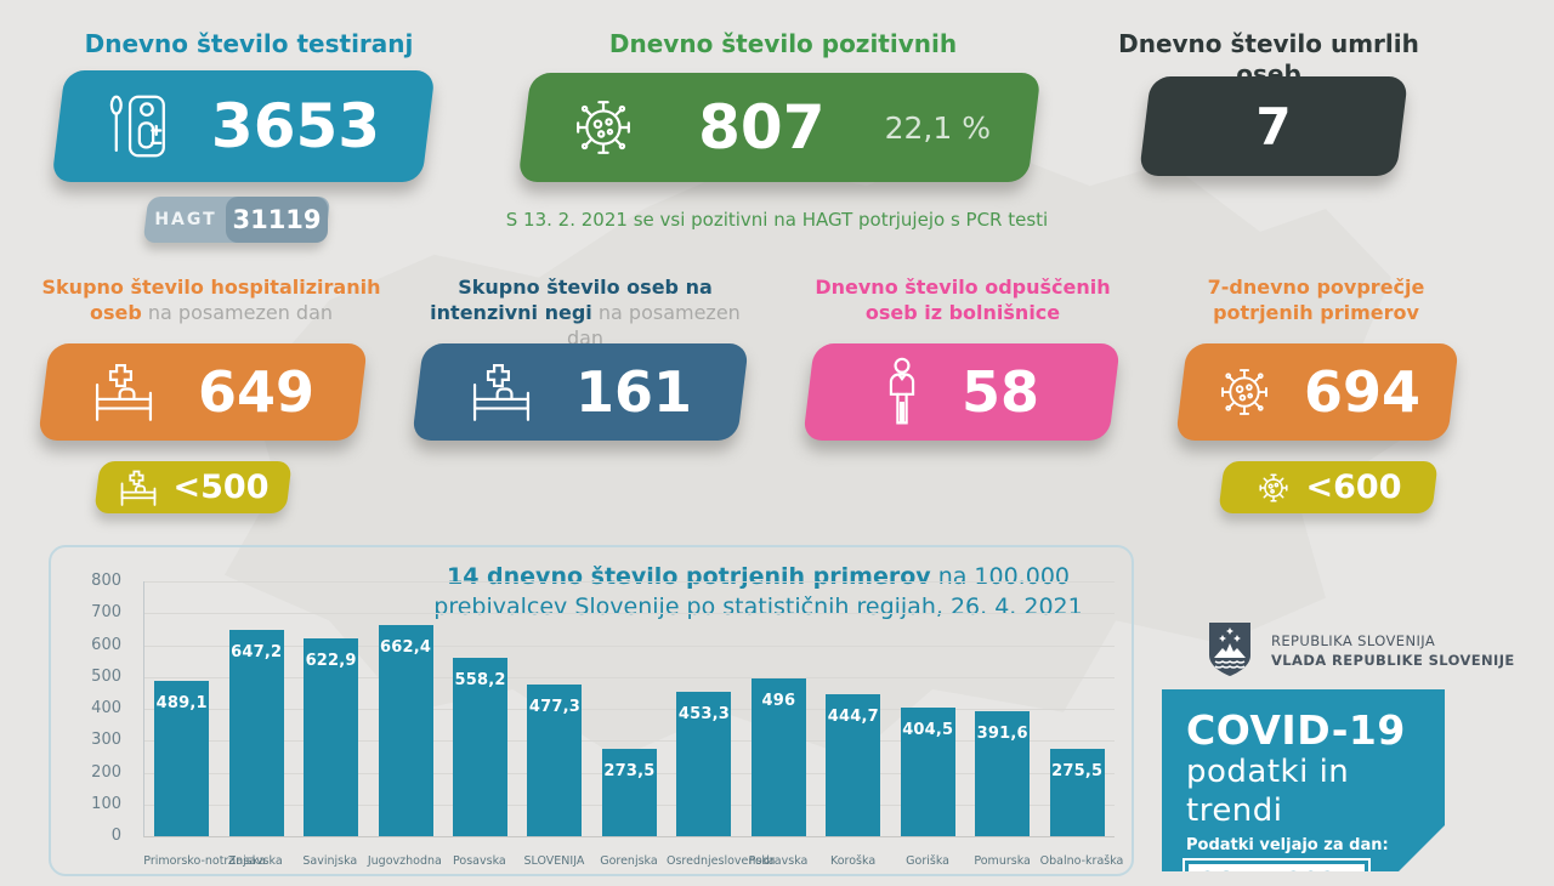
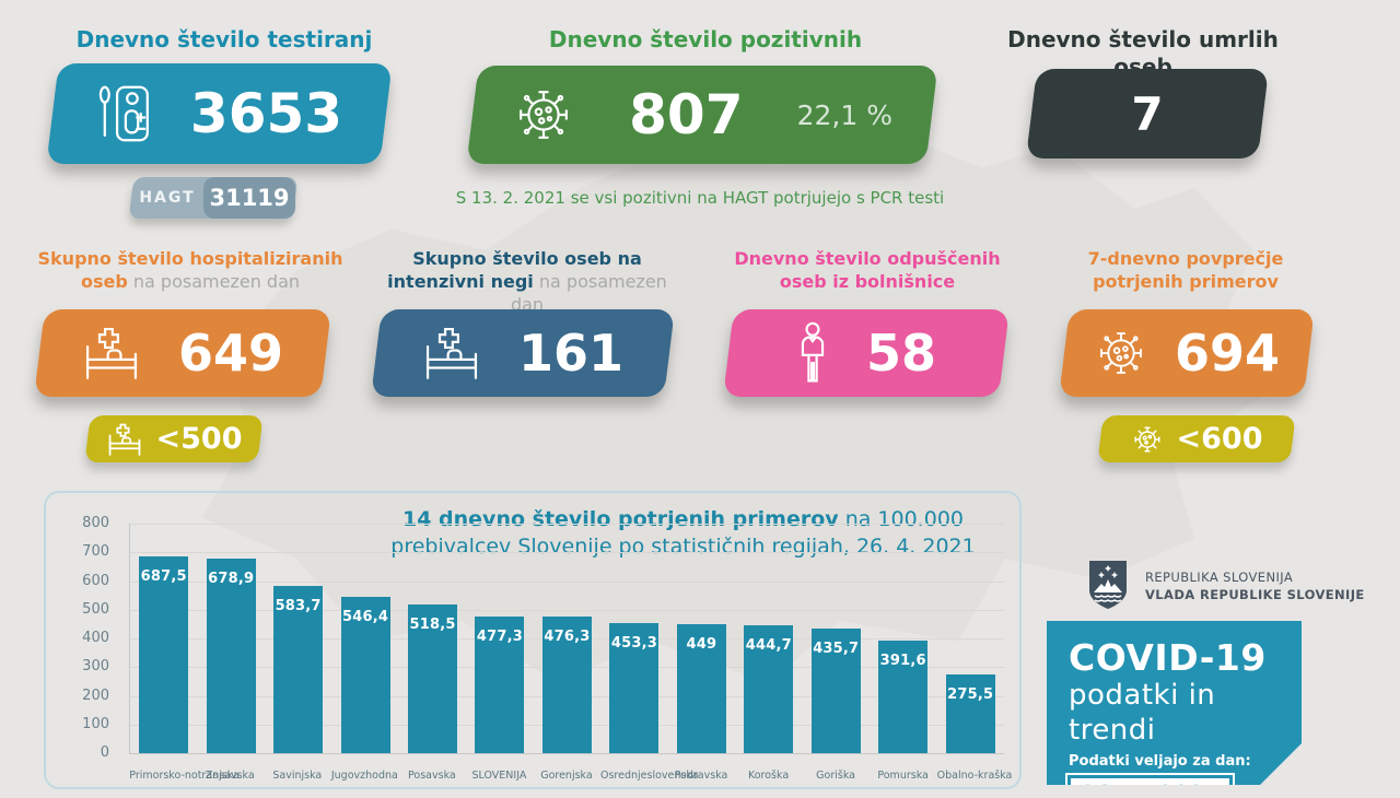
Primorsko-notranjska: 489,1 -> 687,5
Zasavska: 647,2 -> 678,9
Savinjska: 622,9 -> 583,7
Jugovzhodna: 662,4 -> 546,4
Posavska: 558,2 -> 518,5
Gorenjska: 273,5 -> 476,3
Podravska: 496 -> 449
Goriška: 404,5 -> 435,7
